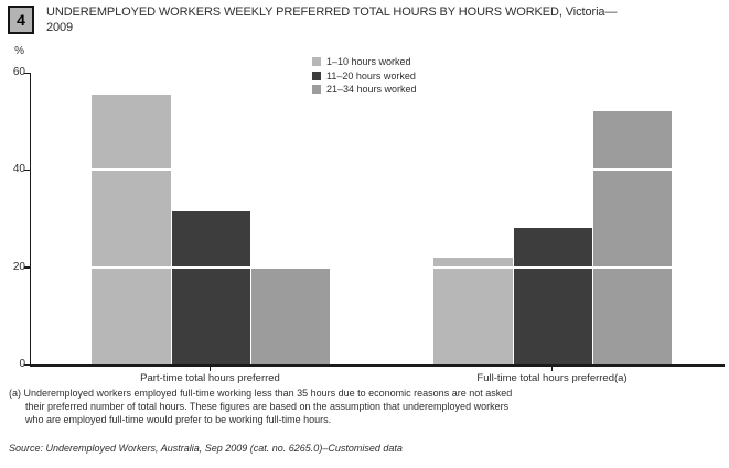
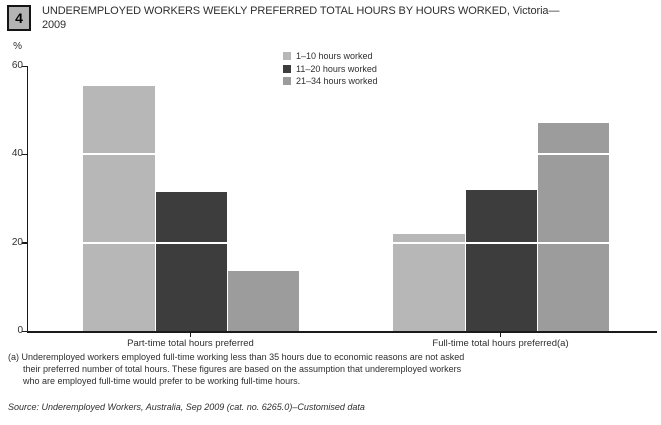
21–34 hours worked/Part-time total hours preferred: 20 -> 14
11–20 hours worked/Full-time total hours preferred(a): 28 -> 32
21–34 hours worked/Full-time total hours preferred(a): 52 -> 47
